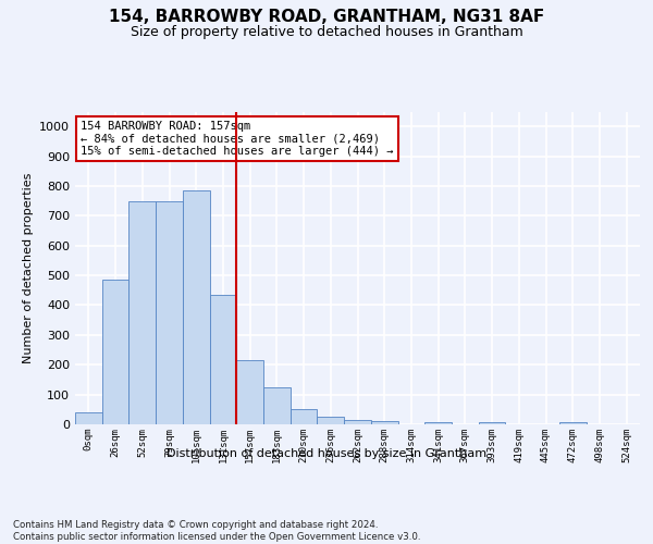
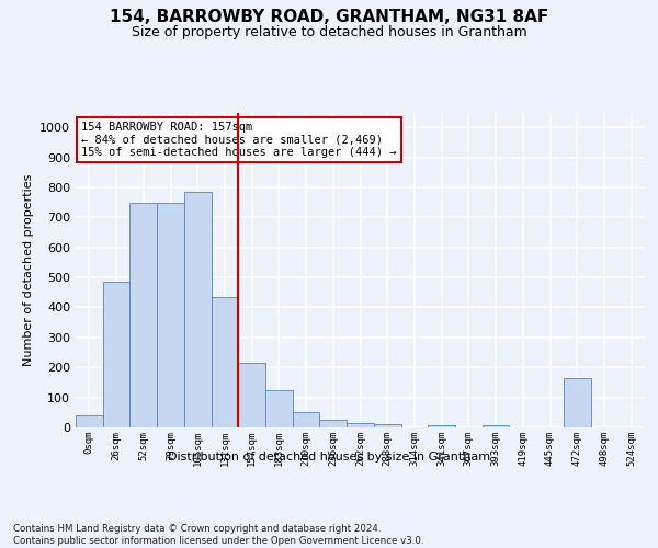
472sqm: 8 -> 165
